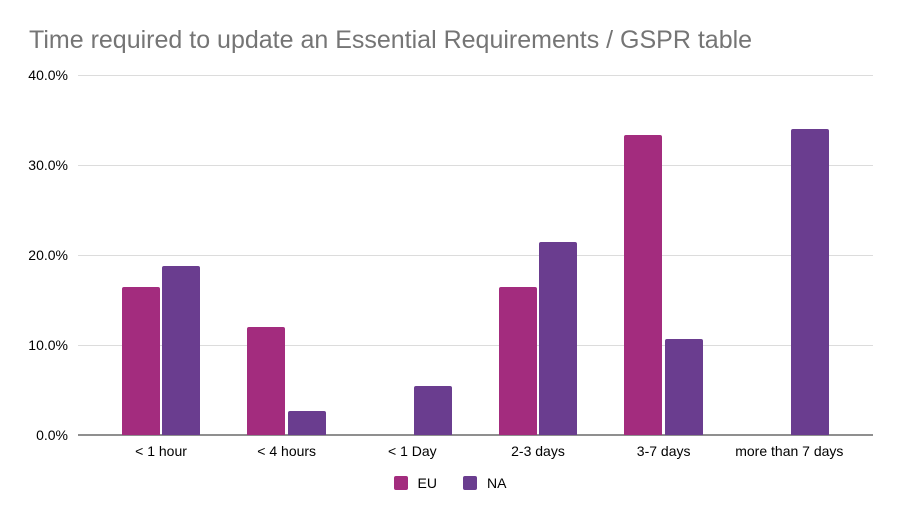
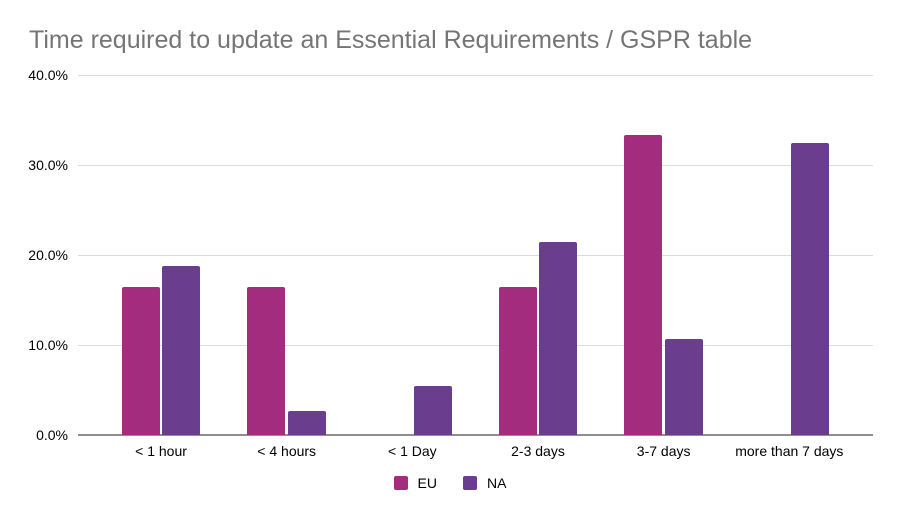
EU/< 4 hours: 12% -> 16%
NA/more than 7 days: 34% -> 32%
